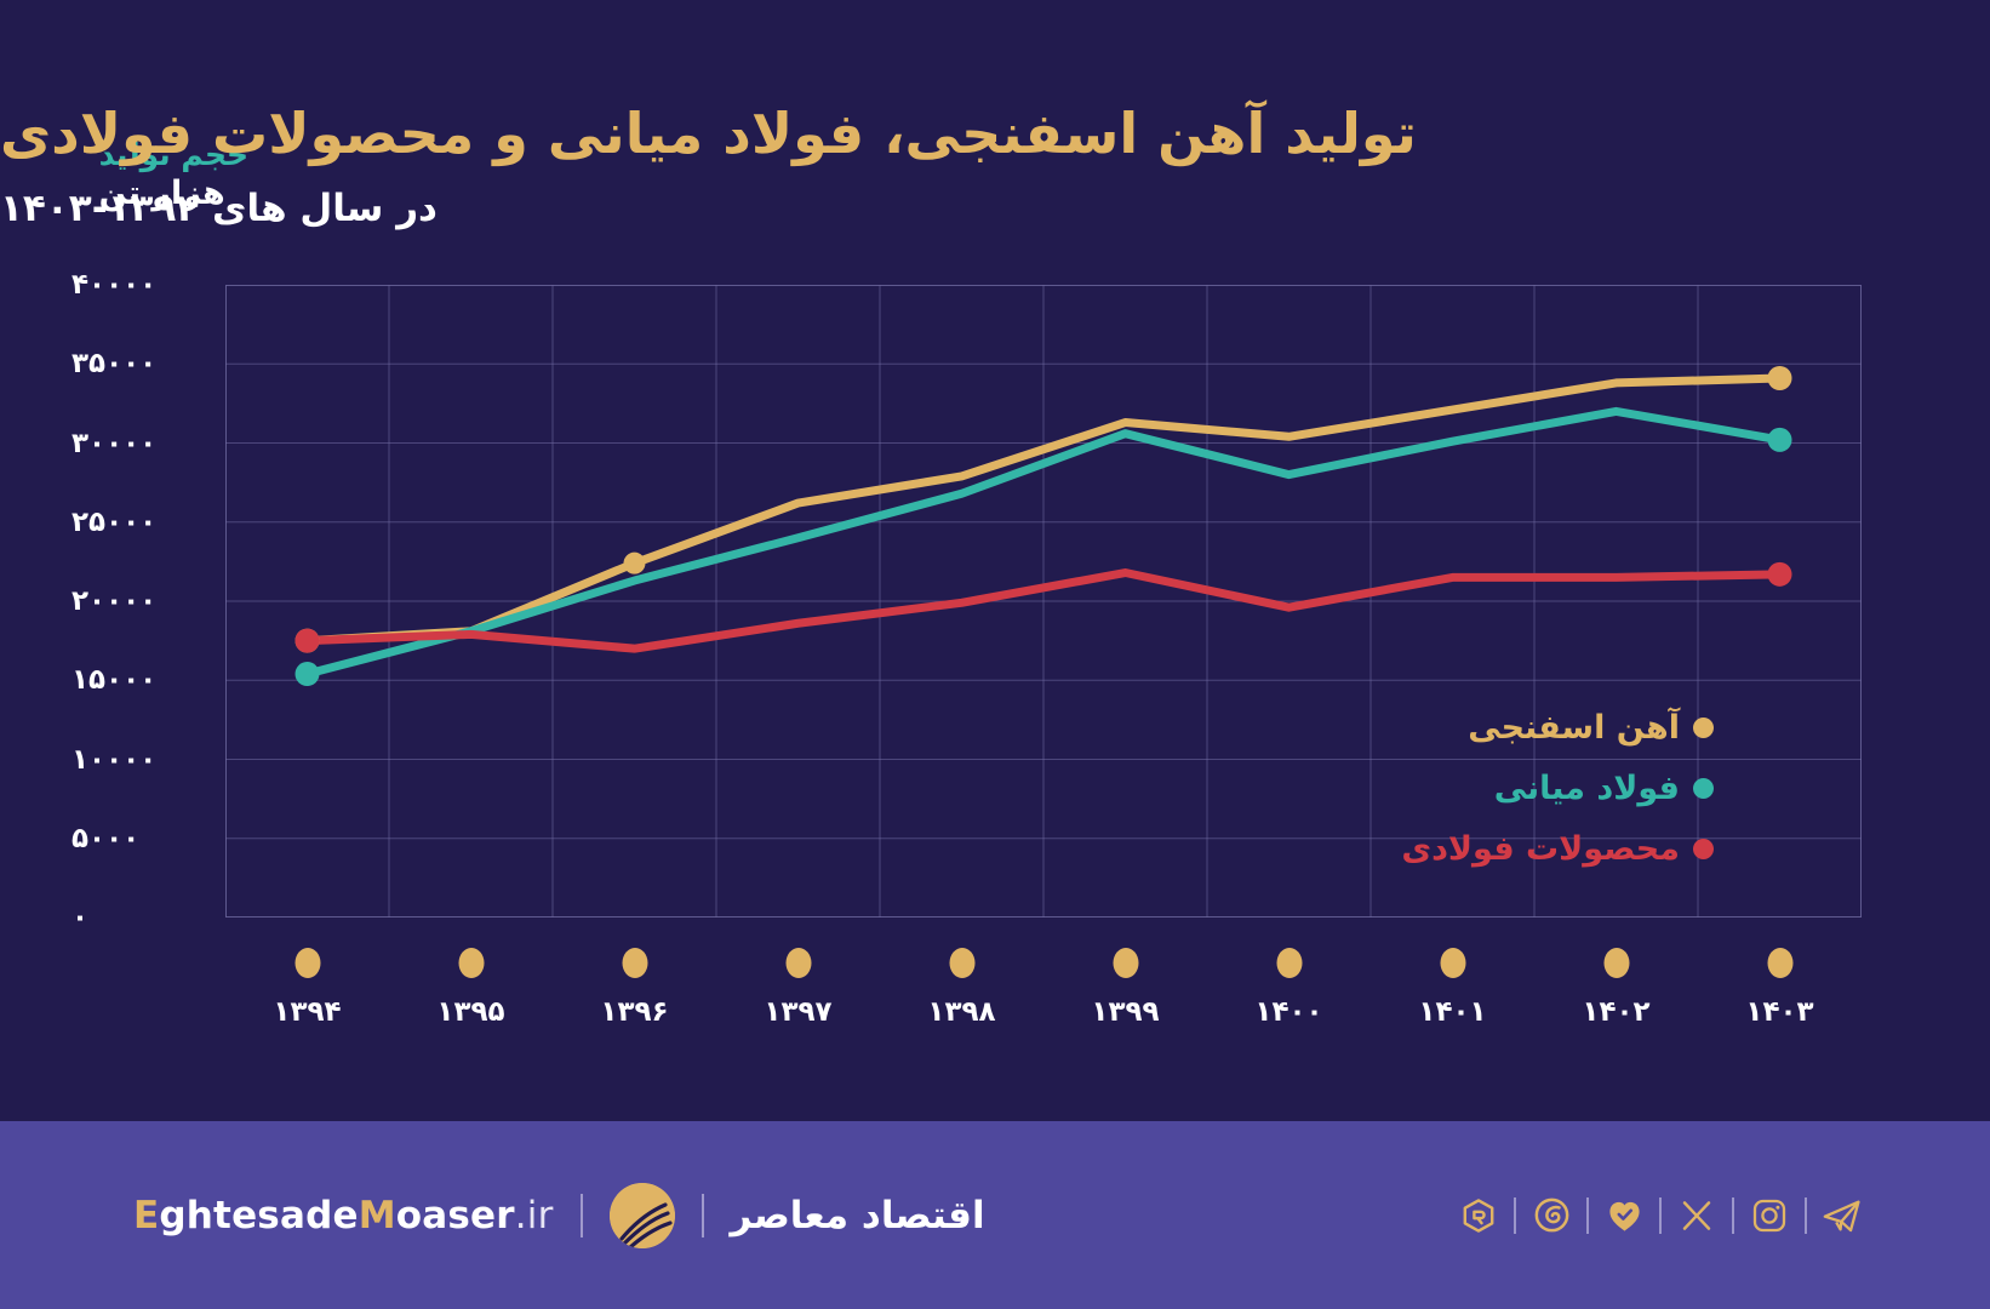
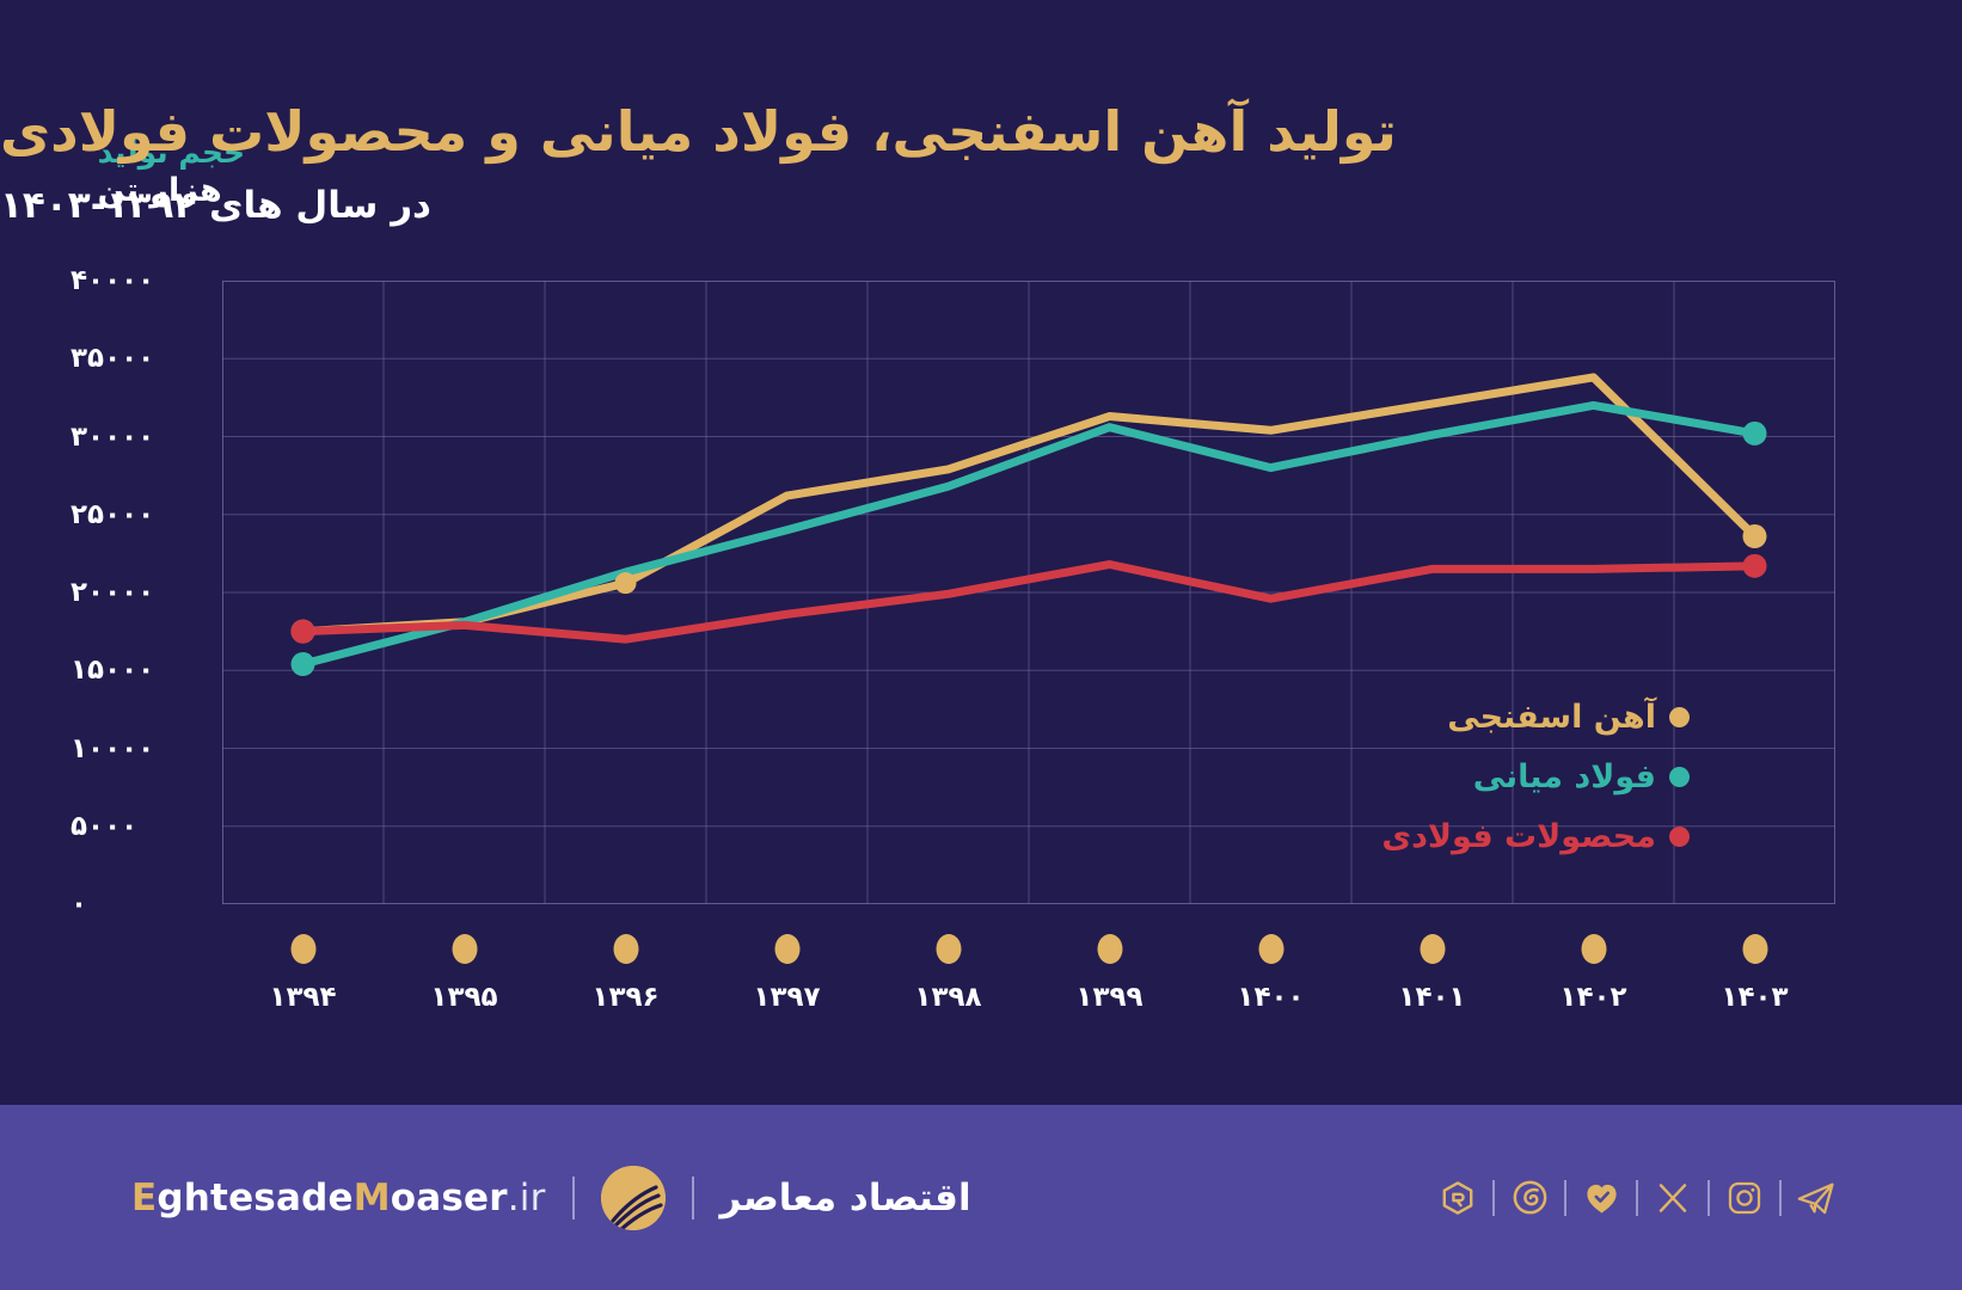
آهن اسفنجی/۱۳۹۶: 22400 -> 20600
آهن اسفنجی/۱۴۰۳: 34100 -> 23600
